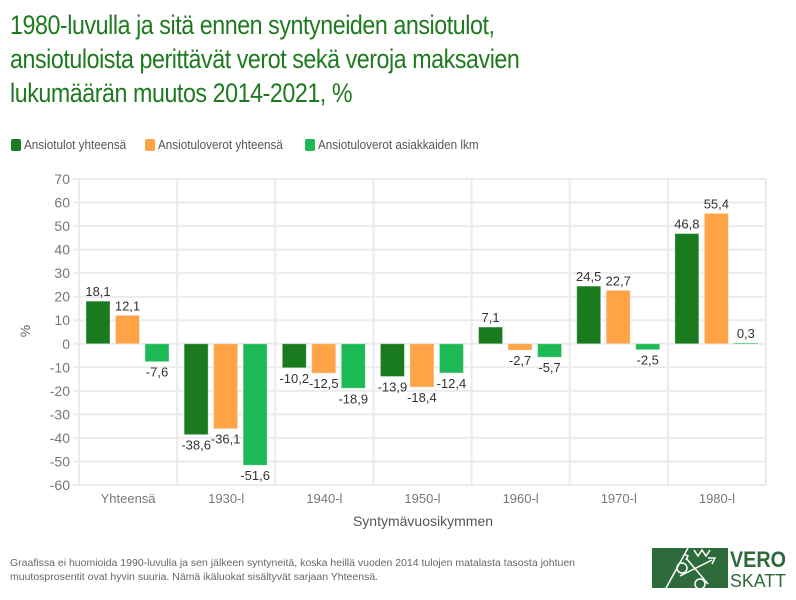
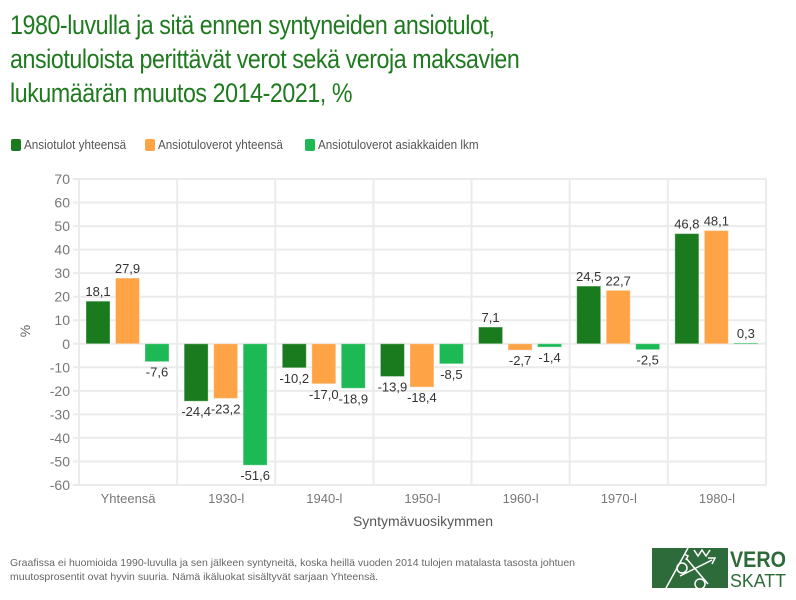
Ansiotuloverot yhteensä/Yhteensä: 12,1 -> 27,9
Ansiotulot yhteensä/1930-l: -38,6 -> -24,4
Ansiotuloverot yhteensä/1930-l: -36,1 -> -23,2
Ansiotuloverot yhteensä/1940-l: -12,5 -> -17,0
Ansiotuloverot asiakkaiden lkm/1950-l: -12,4 -> -8,5
Ansiotuloverot asiakkaiden lkm/1960-l: -5,7 -> -1,4
Ansiotuloverot yhteensä/1980-l: 55,4 -> 48,1
